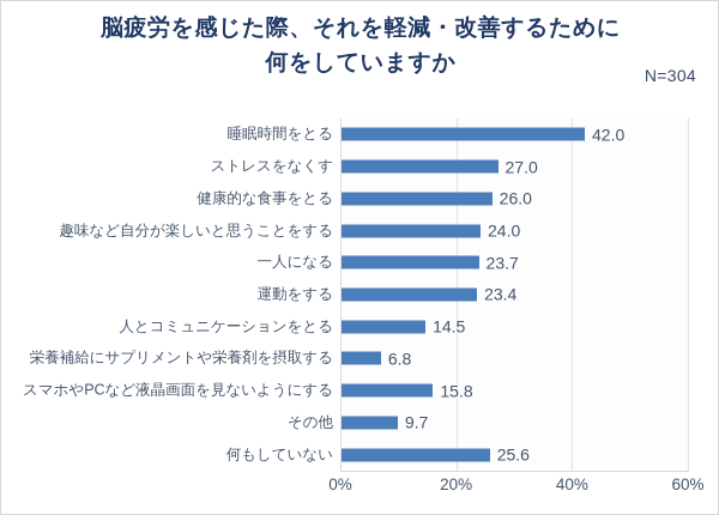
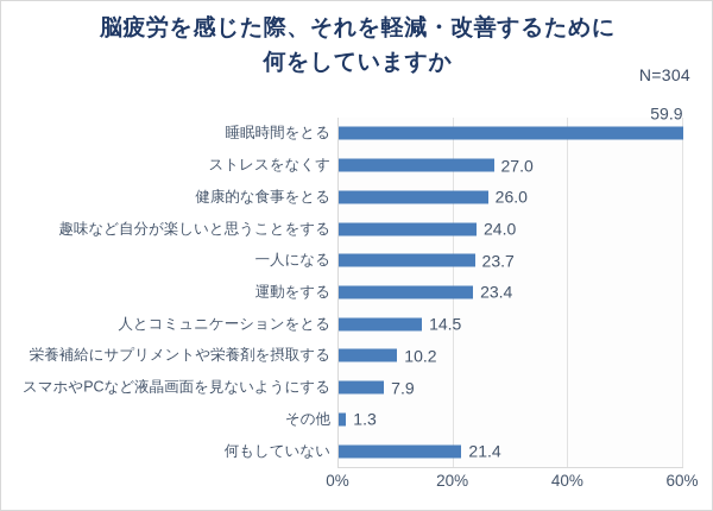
睡眠時間をとる: 42.0 -> 59.9
栄養補給にサプリメントや栄養剤を摂取する: 6.8 -> 10.2
スマホやPCなど液晶画面を見ないようにする: 15.8 -> 7.9
その他: 9.7 -> 1.3
何もしていない: 25.6 -> 21.4
